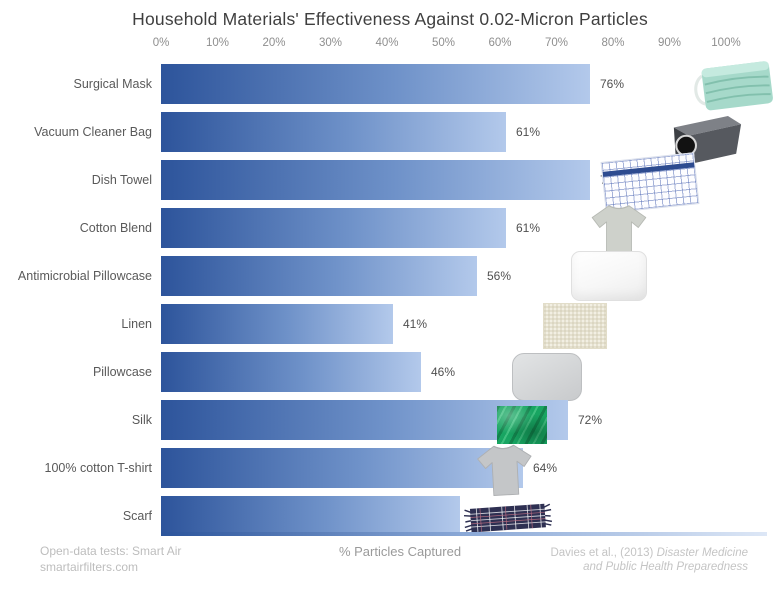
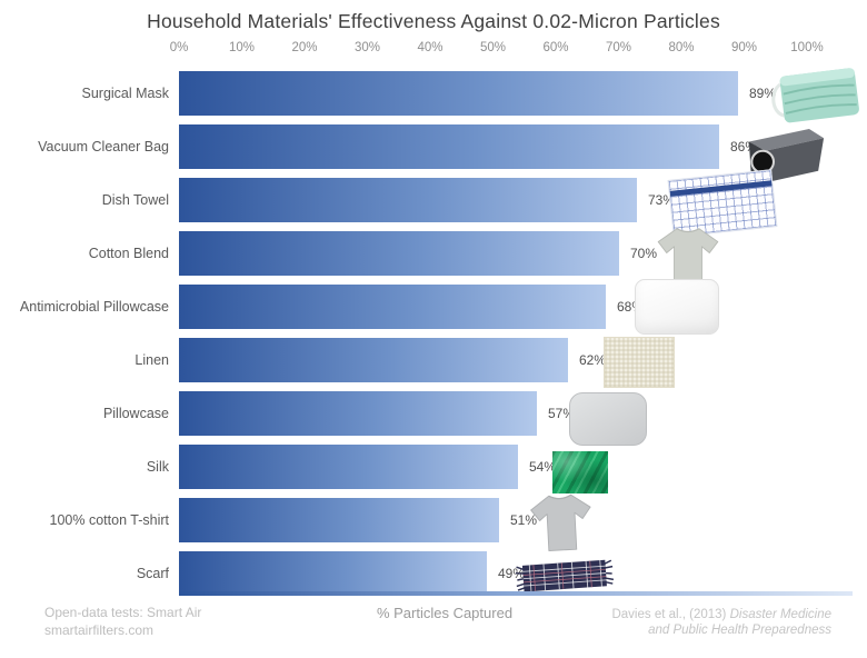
Surgical Mask: 76% -> 89%
Vacuum Cleaner Bag: 61% -> 86%
Dish Towel: 76% -> 73%
Cotton Blend: 61% -> 70%
Antimicrobial Pillowcase: 56% -> 68%
Linen: 41% -> 62%
Pillowcase: 46% -> 57%
Silk: 72% -> 54%
100% cotton T-shirt: 64% -> 51%
Scarf: 53% -> 49%
